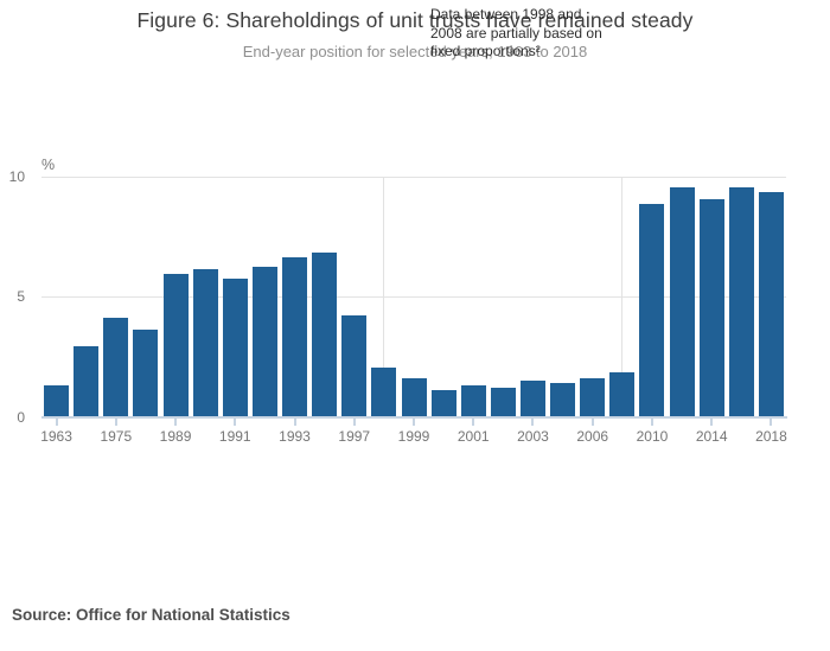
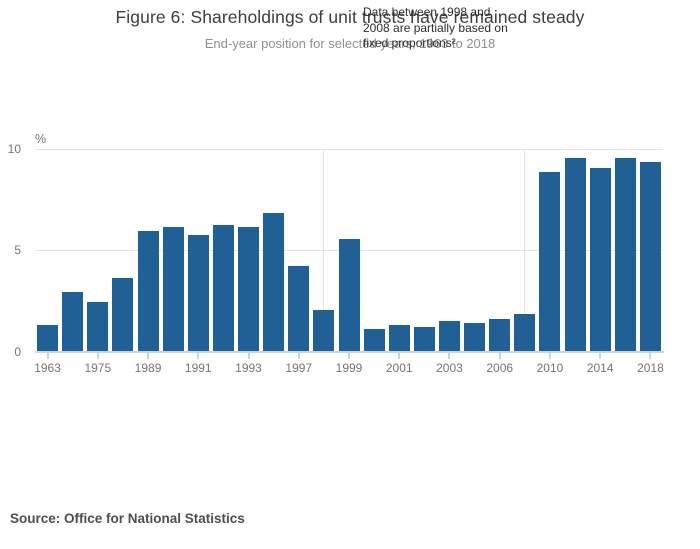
1975: 4.1 -> 2.4
1993: 6.6 -> 6.1
1999: 1.6 -> 5.5
